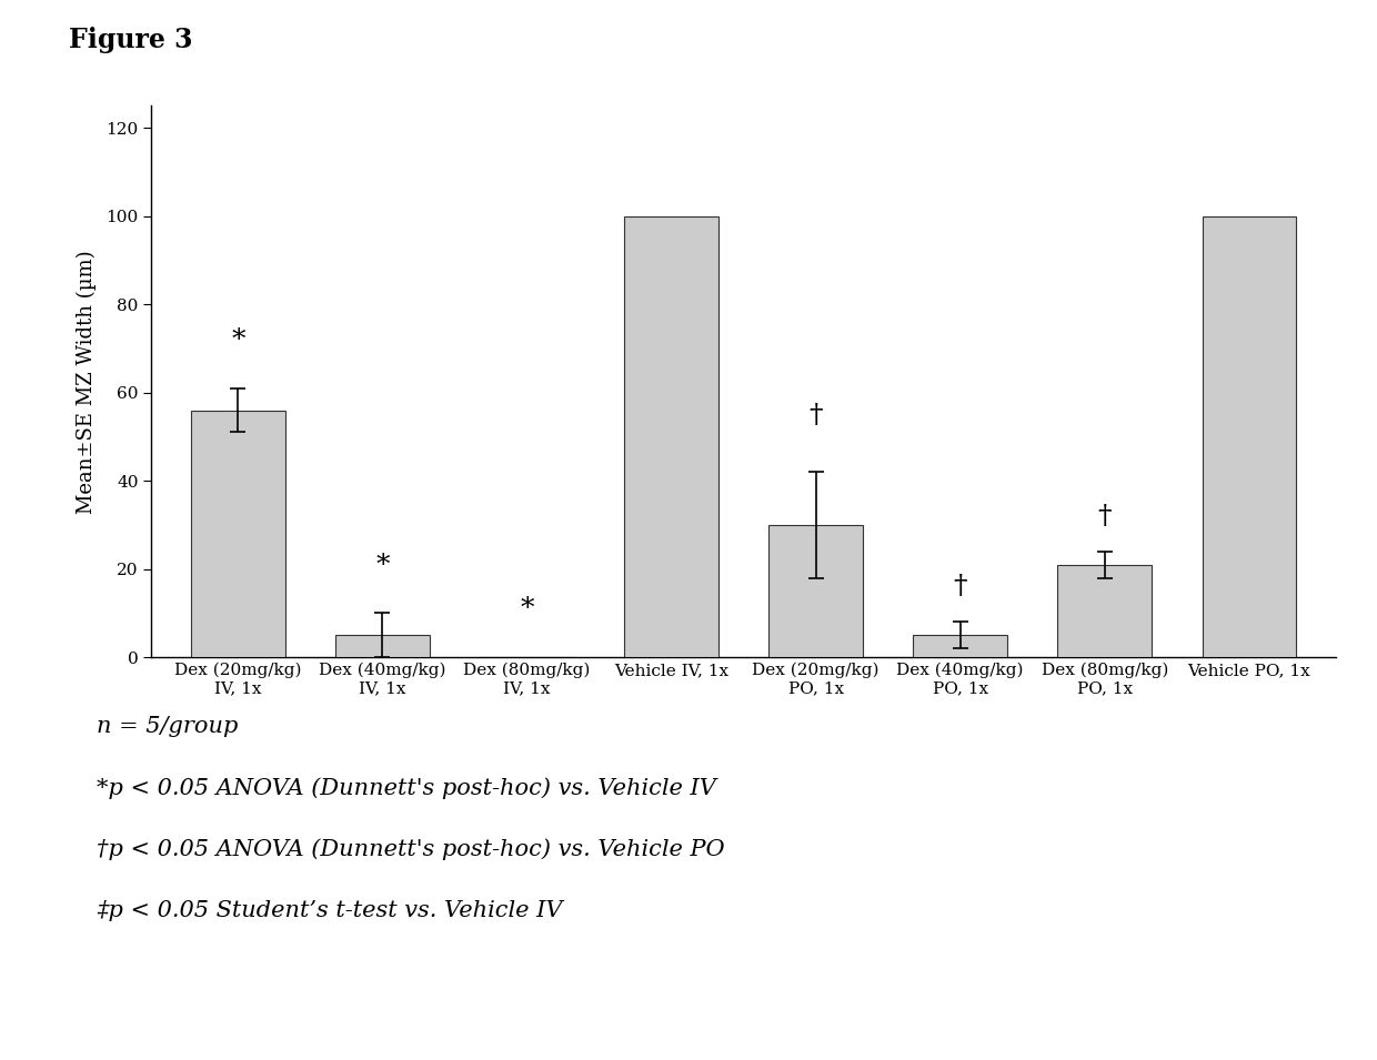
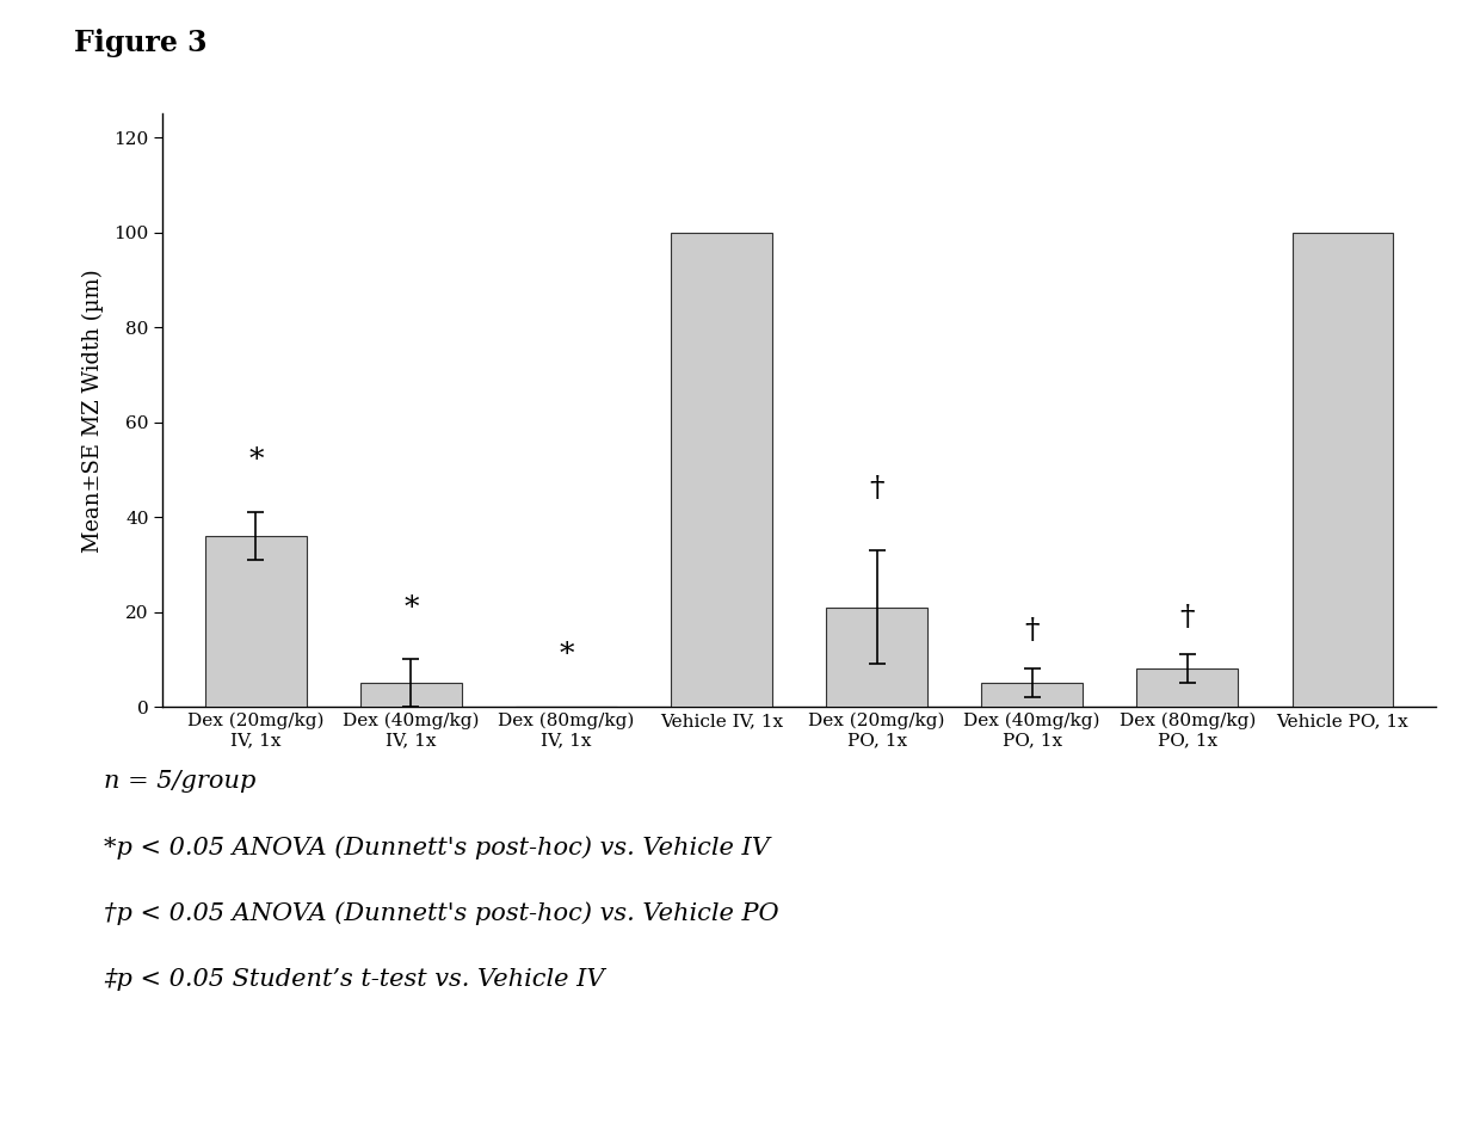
Dex (20mg/kg) IV, 1x: 56 -> 36
Dex (20mg/kg) PO, 1x: 30 -> 21
Dex (80mg/kg) PO, 1x: 21 -> 8
